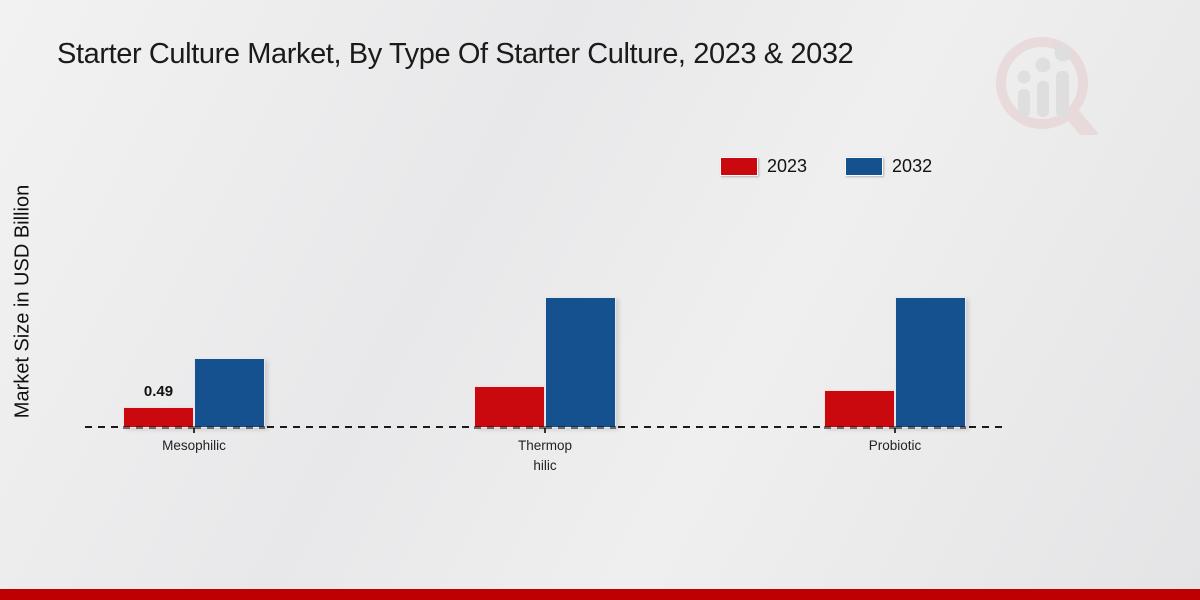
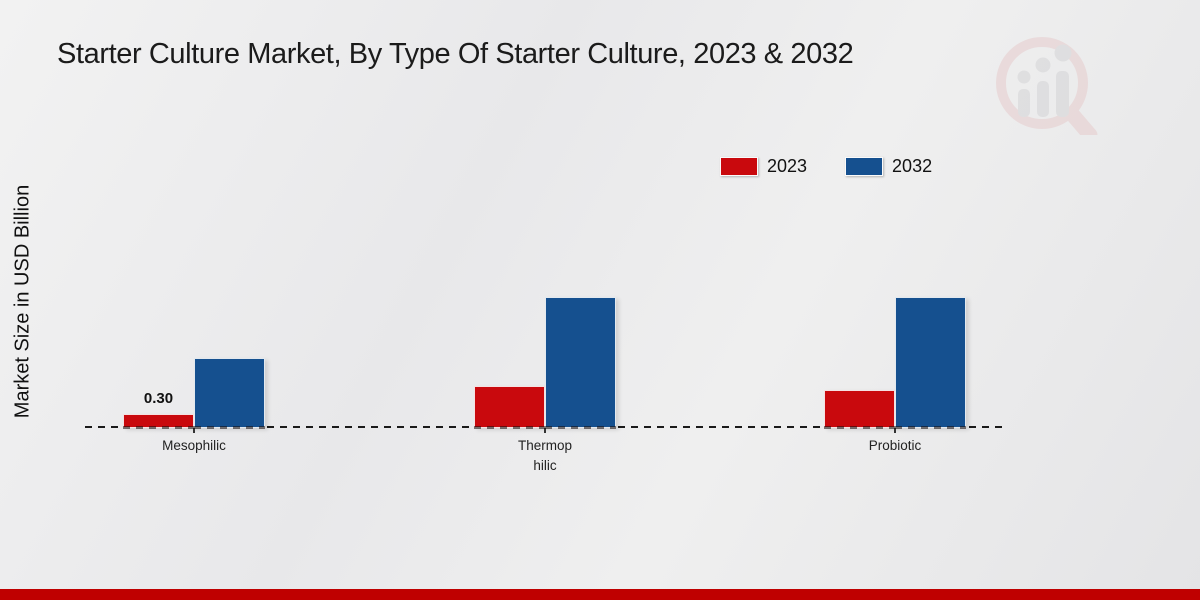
2023/Mesophilic: 0.49 -> 0.30
